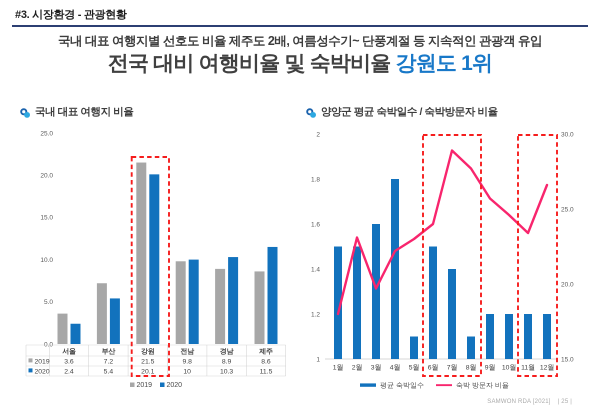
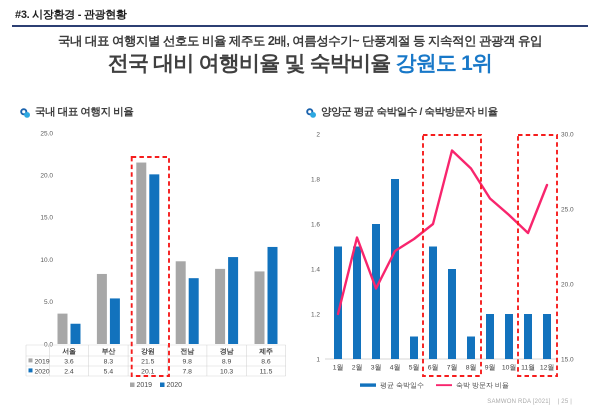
국내 대표 여행지 비율/2019/부산: 7.2 -> 8.3
국내 대표 여행지 비율/2020/전남: 10 -> 7.8
